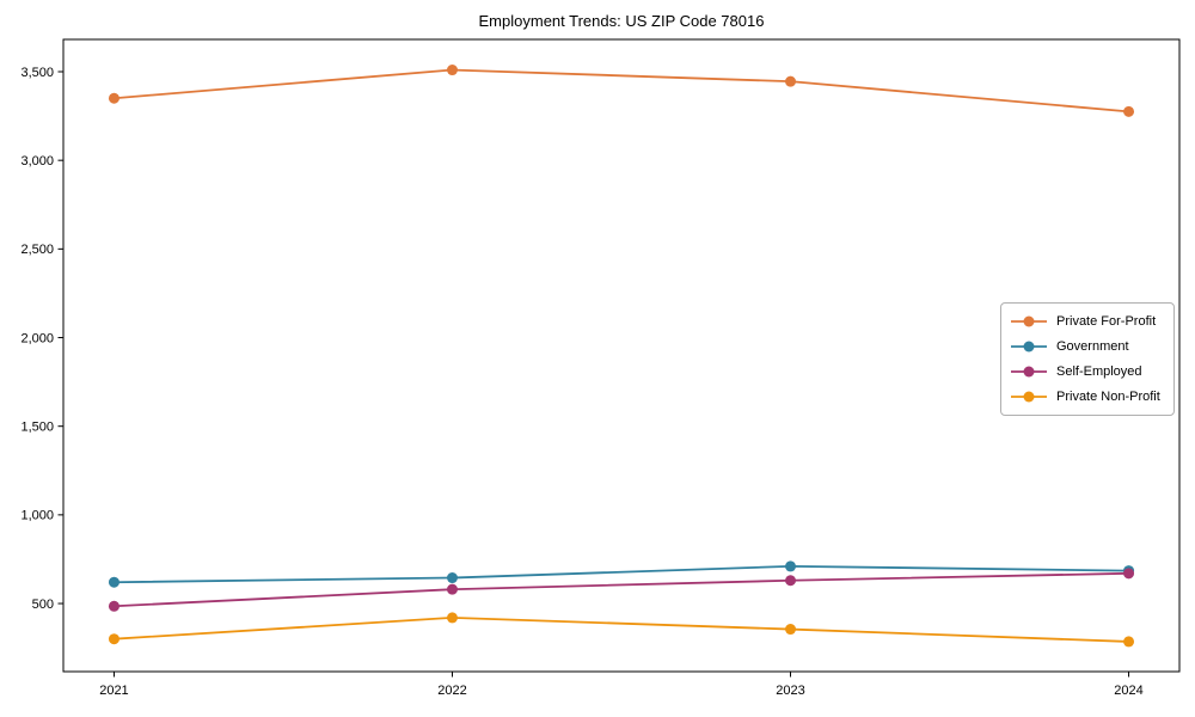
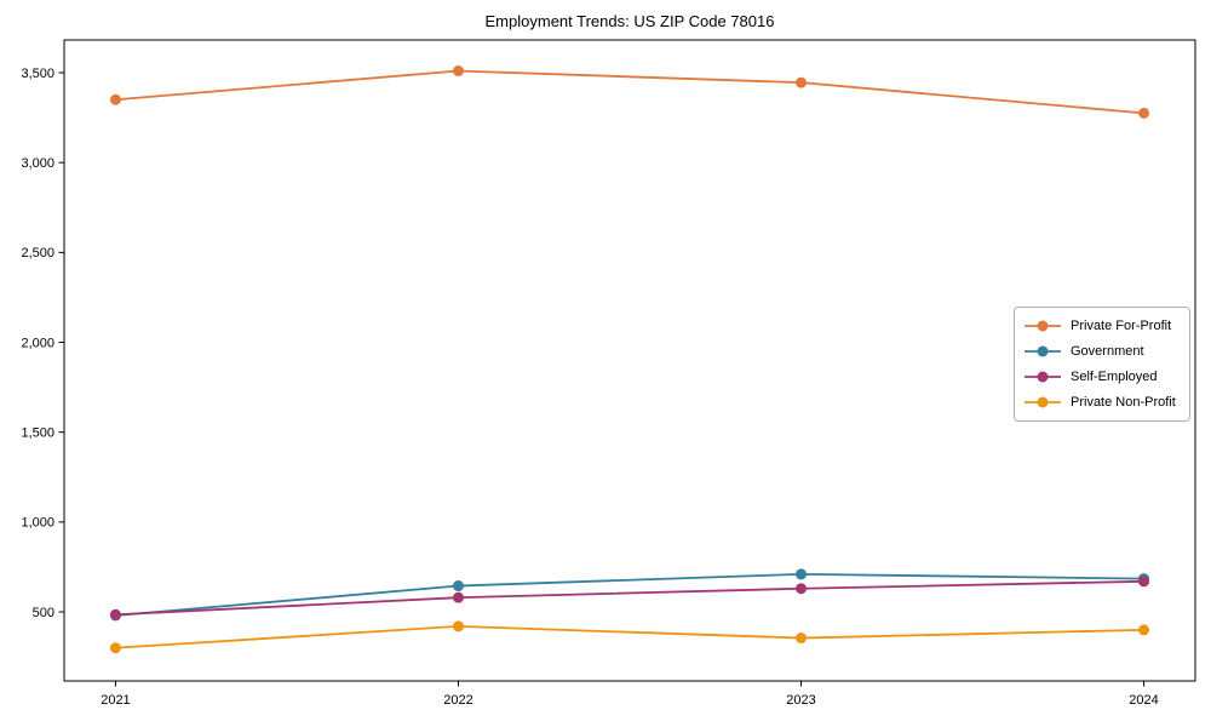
Government/2021: 620 -> 480
Private Non-Profit/2024: 280 -> 400
